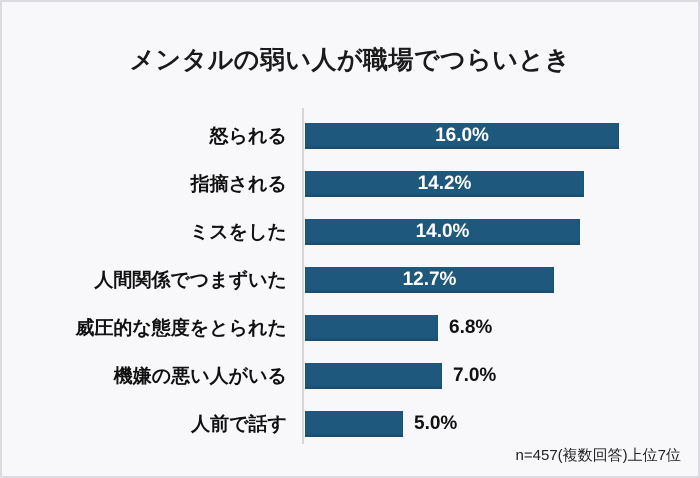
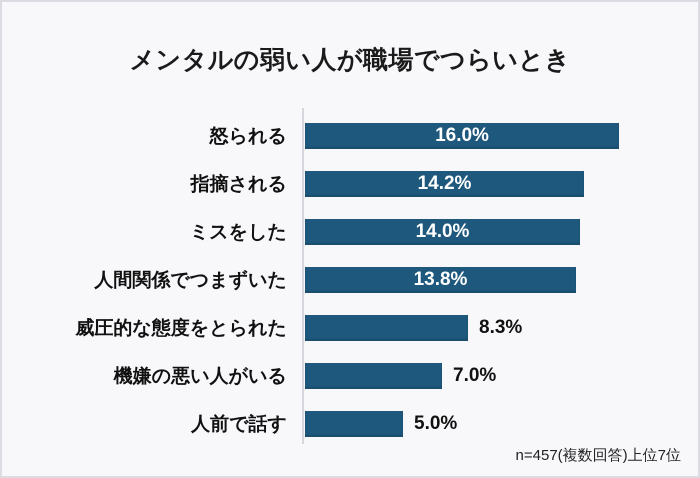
人間関係でつまずいた: 12.7% -> 13.8%
威圧的な態度をとられた: 6.8% -> 8.3%
